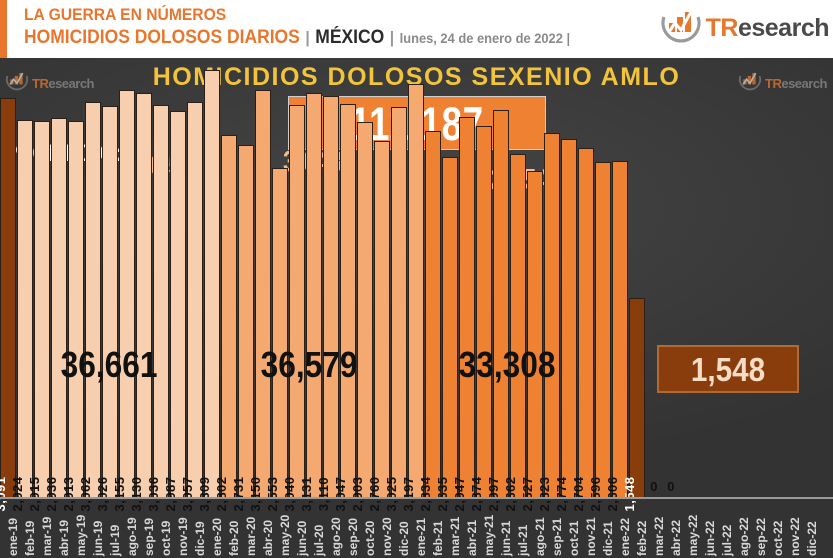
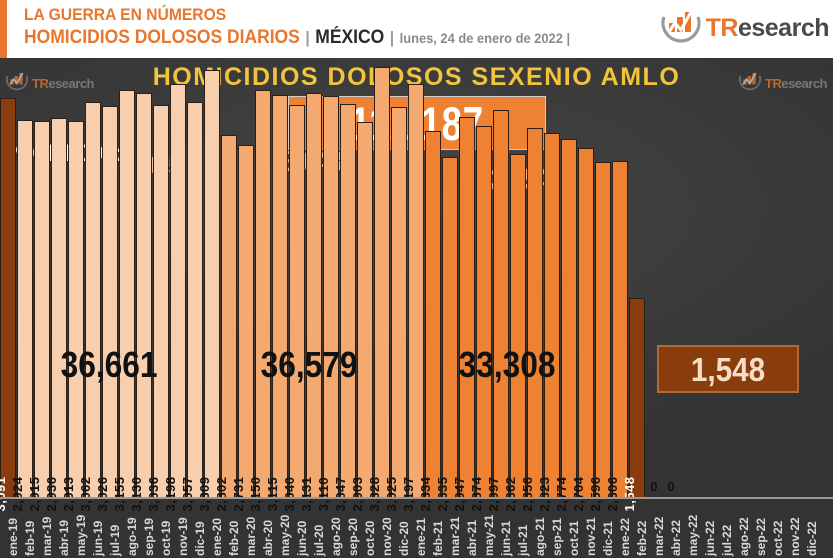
oct-19: 2,987 -> 3,198
abr-20: 2,553 -> 3,115
oct-20: 2,760 -> 3,328
jul-21: 2,527 -> 2,856
